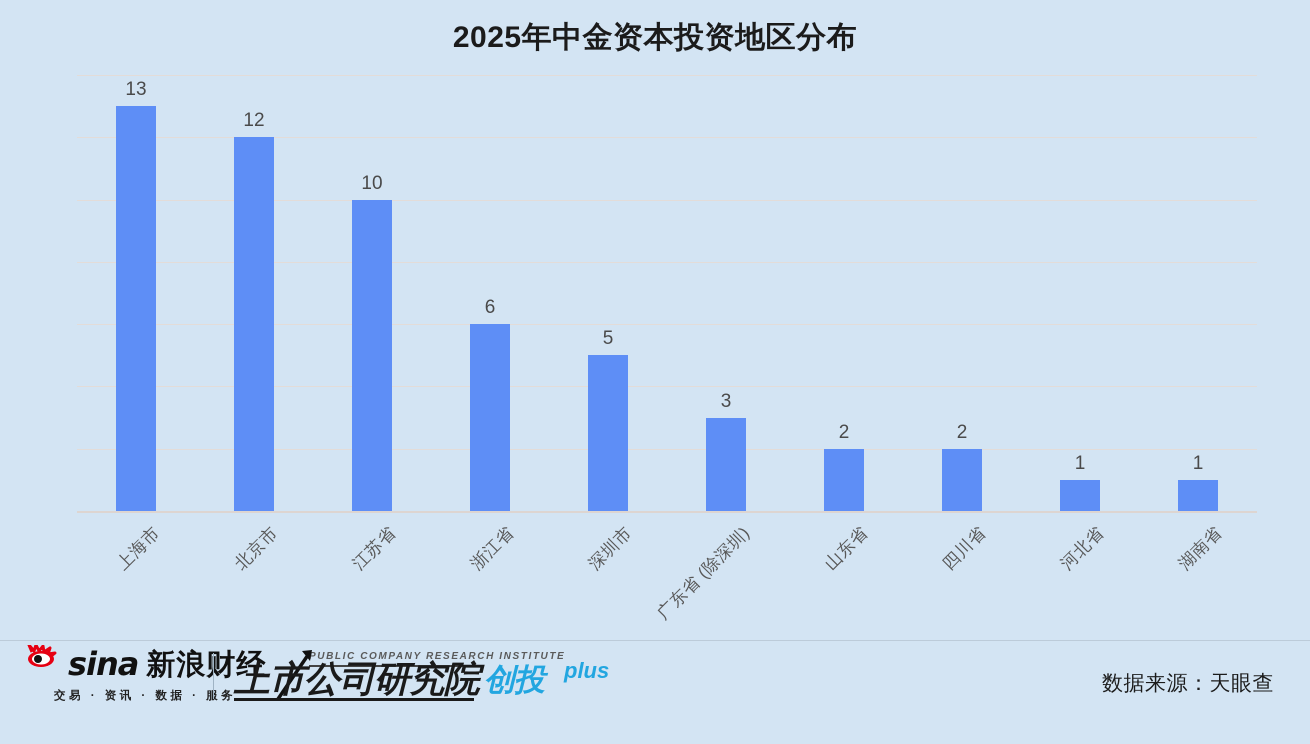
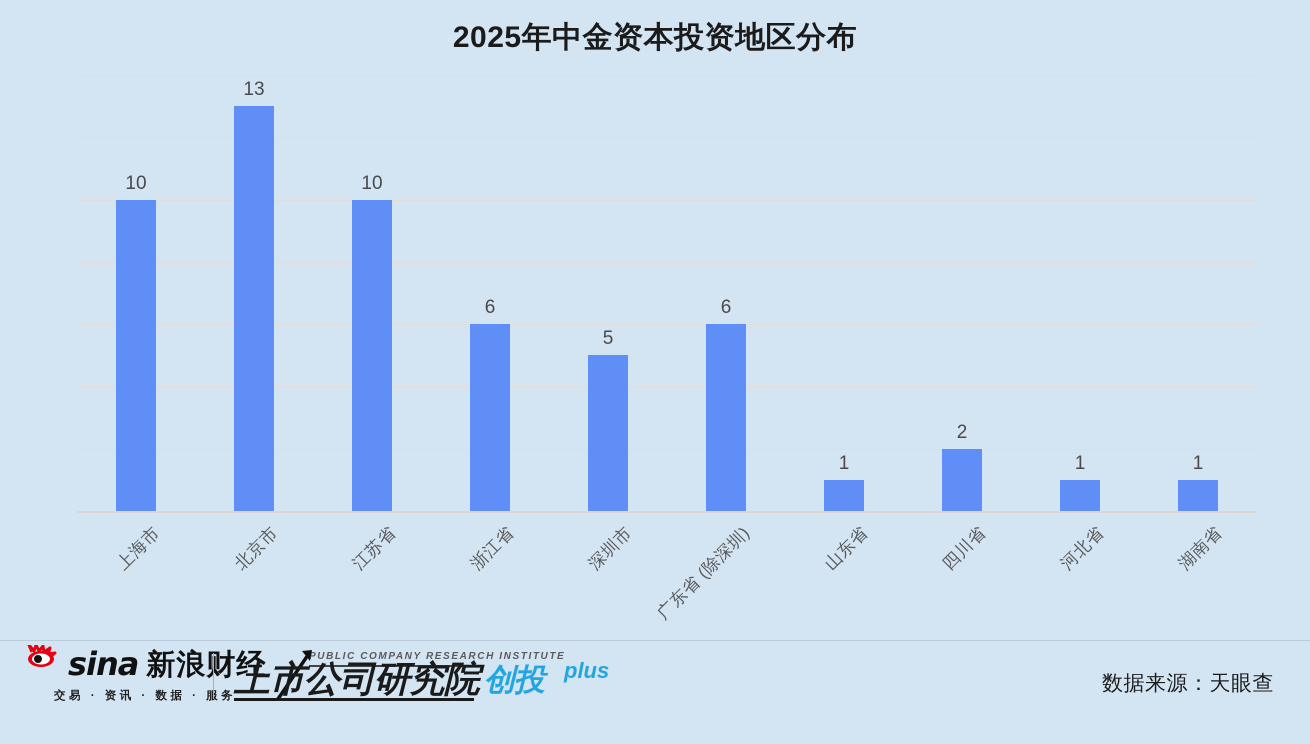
上海市: 13 -> 10
北京市: 12 -> 13
广东省 (除深圳): 3 -> 6
山东省: 2 -> 1
